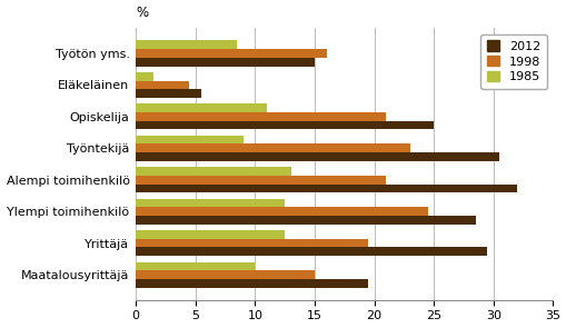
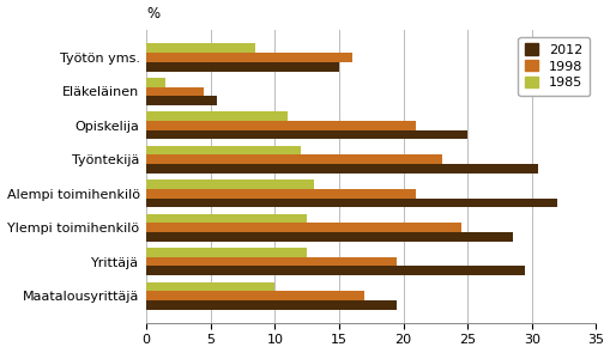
1985/Työntekijä: 9.0 -> 12.0
1998/Maatalousyrittäjä: 15.0 -> 17.0
